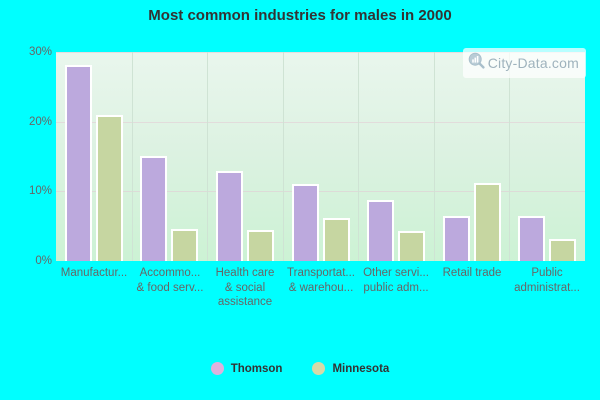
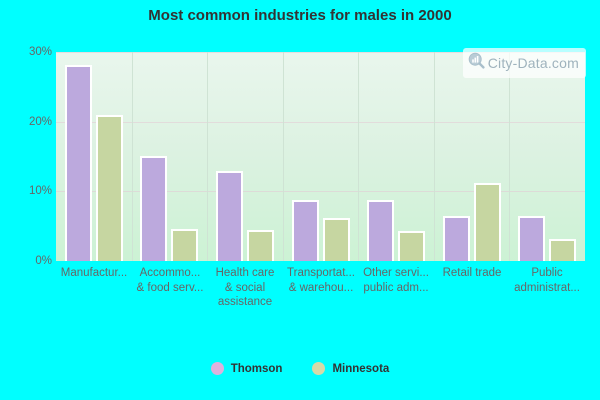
Thomson/Transportat... & warehou...: 11% -> 9%
